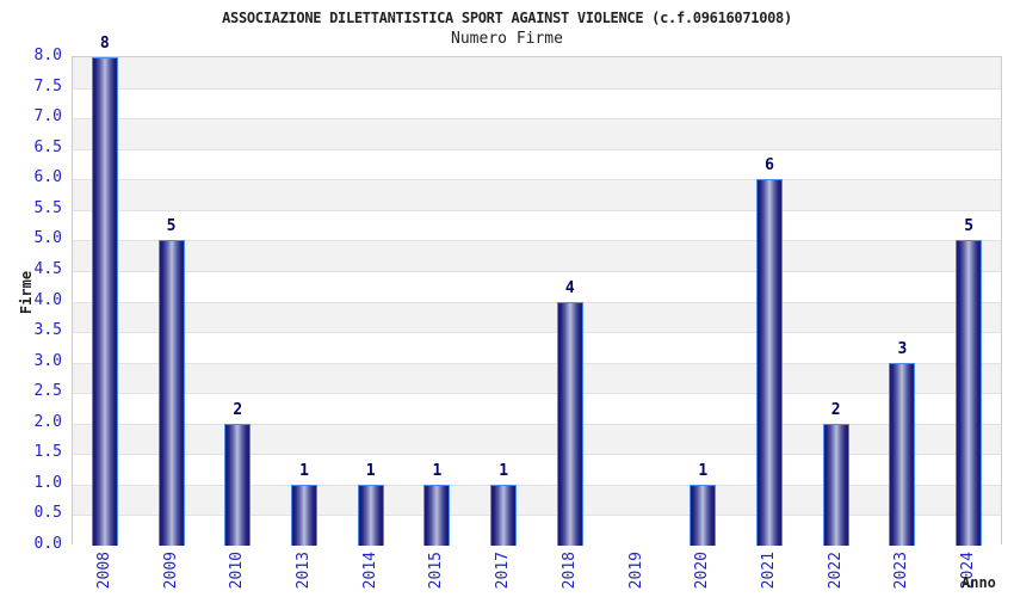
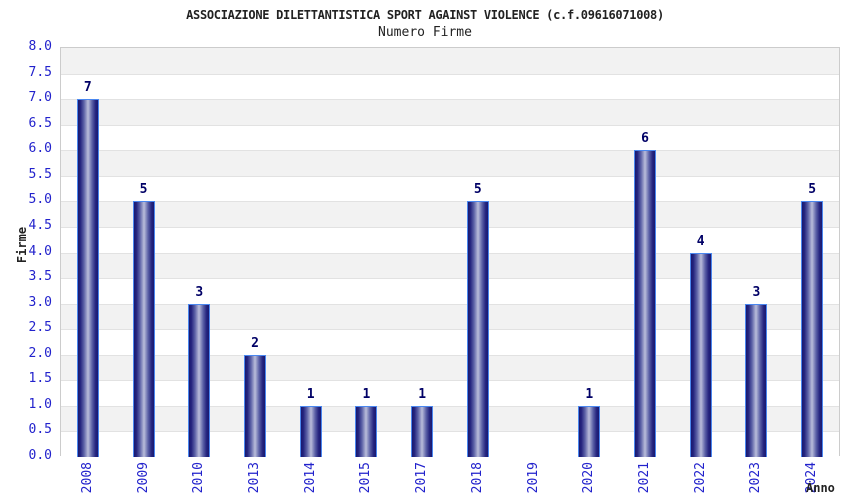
2008: 8 -> 7
2010: 2 -> 3
2013: 1 -> 2
2018: 4 -> 5
2022: 2 -> 4
